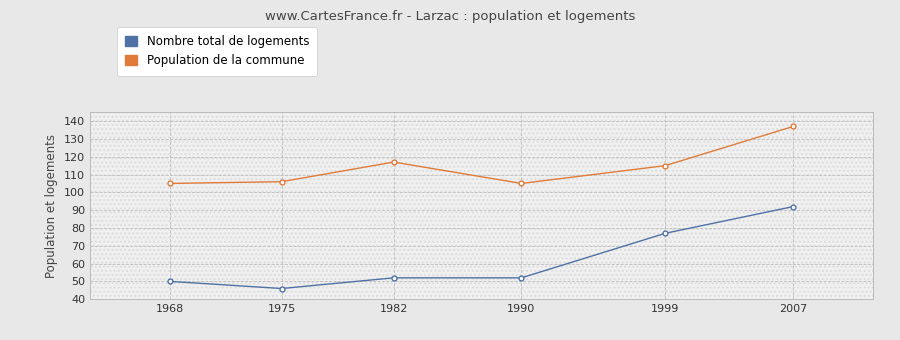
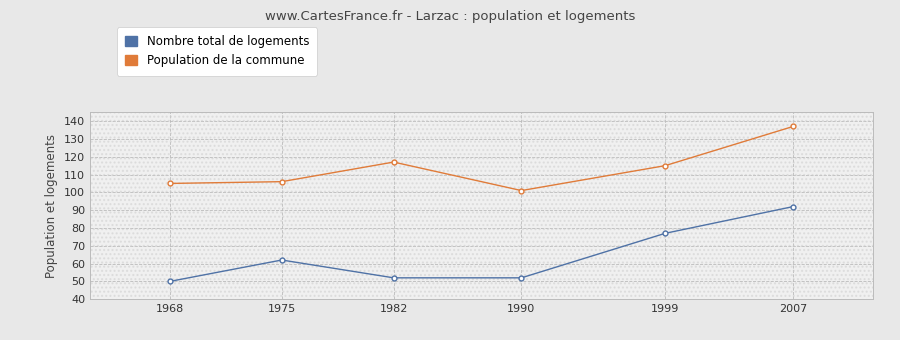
Nombre total de logements/1975: 46 -> 62
Population de la commune/1990: 105 -> 101
